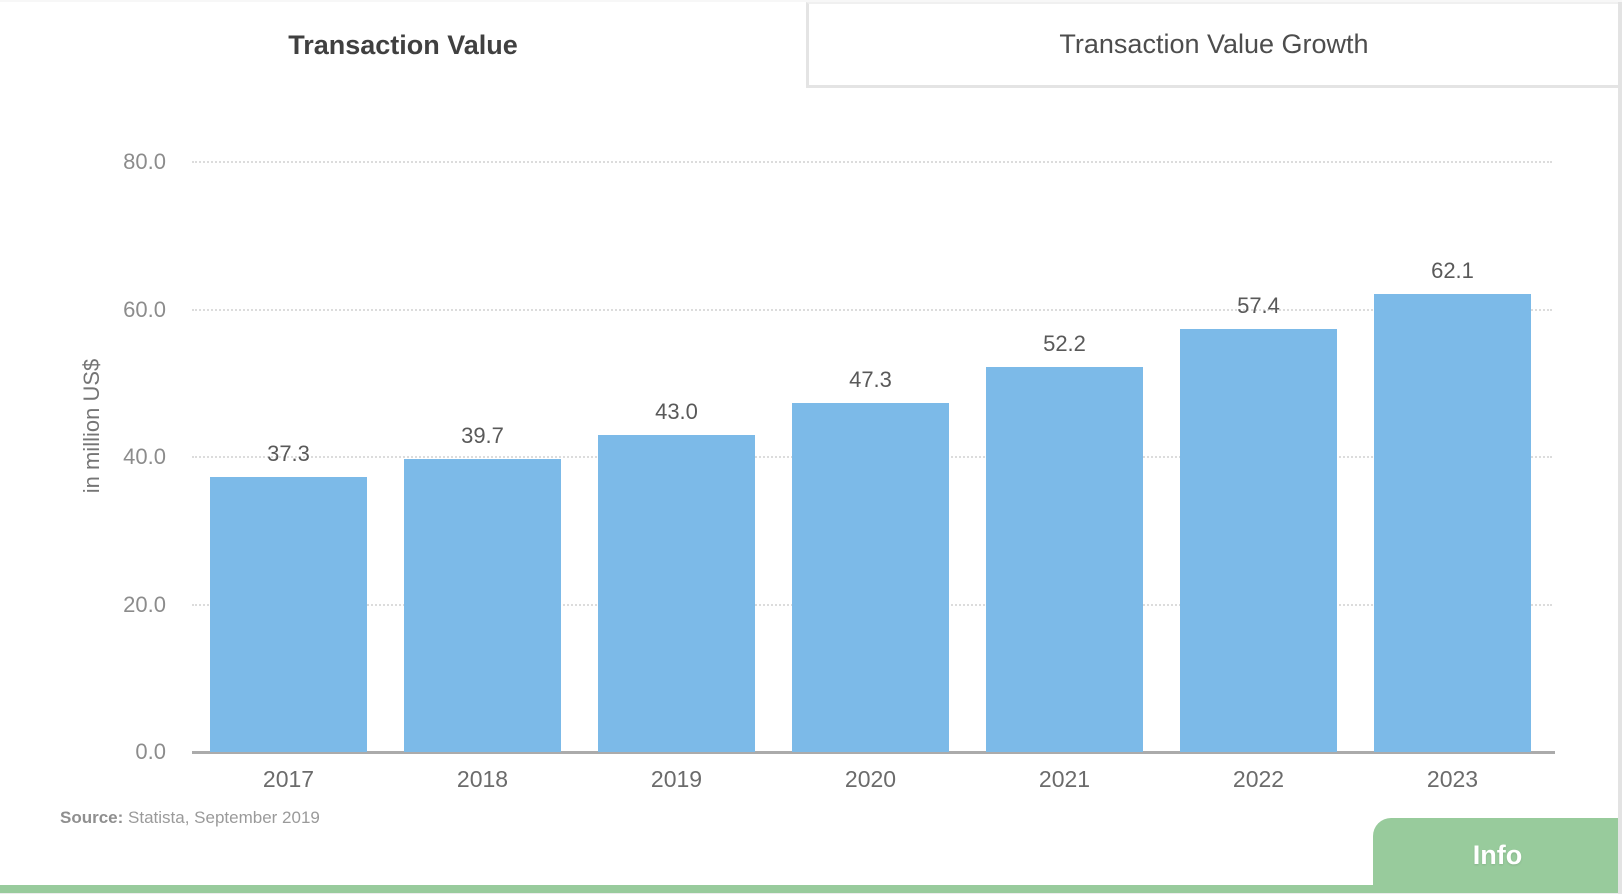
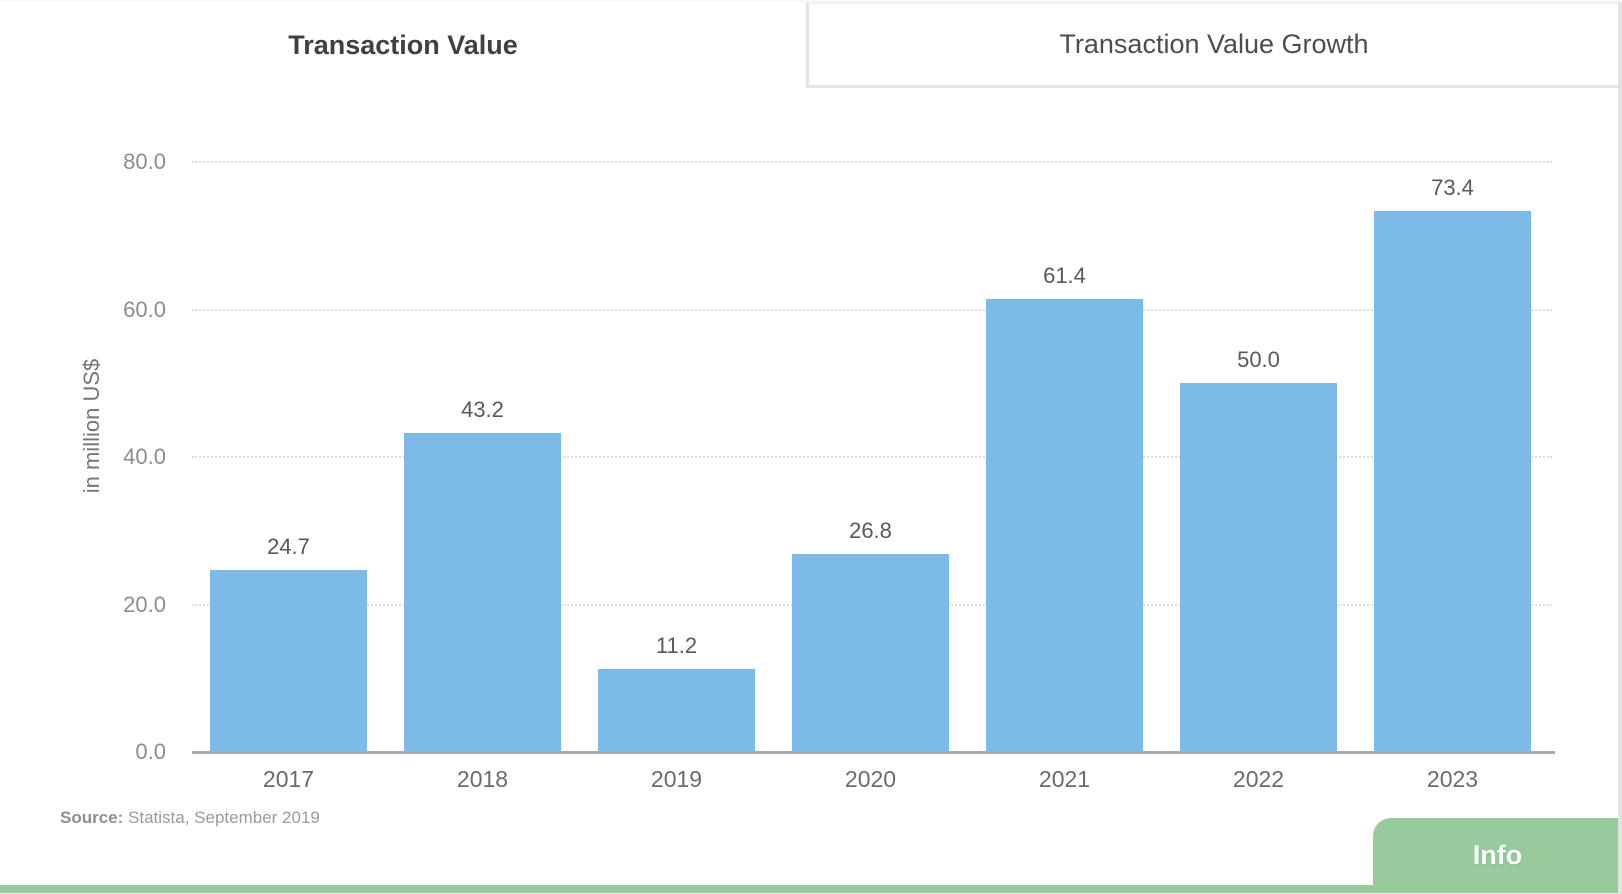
2017: 37.3 -> 24.7
2018: 39.7 -> 43.2
2019: 43.0 -> 11.2
2020: 47.3 -> 26.8
2021: 52.2 -> 61.4
2022: 57.4 -> 50.0
2023: 62.1 -> 73.4
